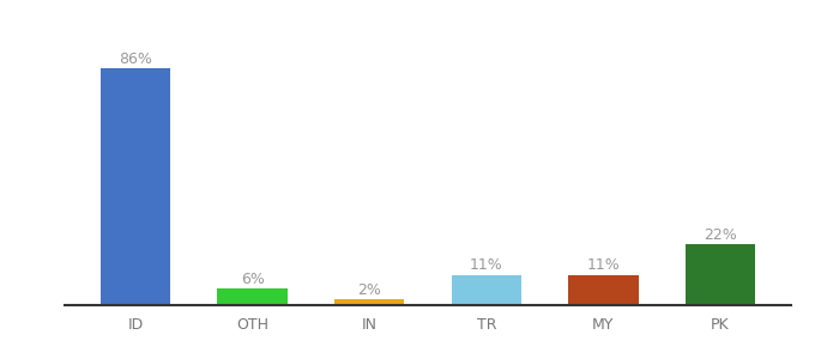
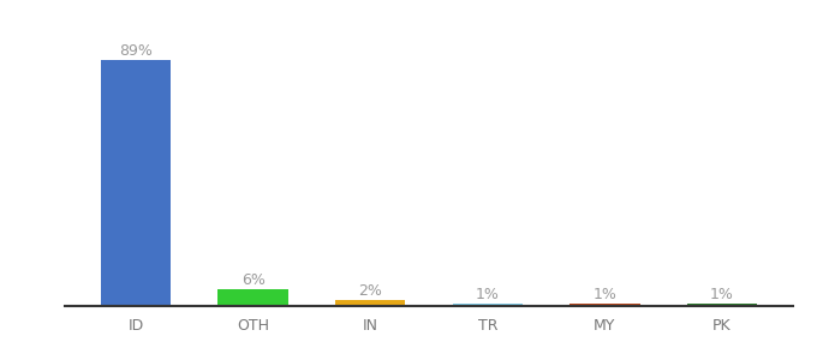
ID: 86% -> 89%
TR: 11% -> 1%
MY: 11% -> 1%
PK: 22% -> 1%
